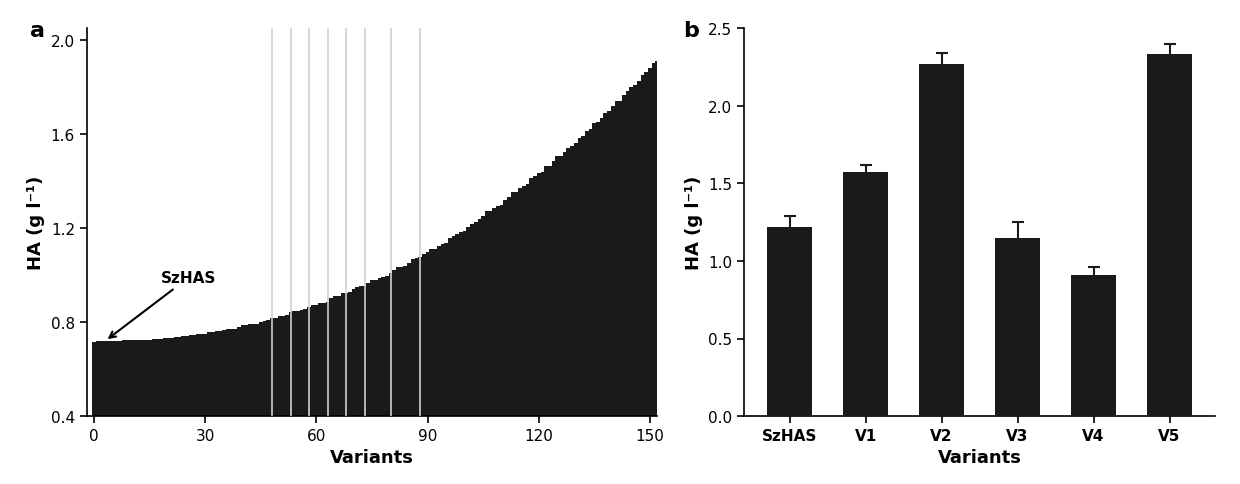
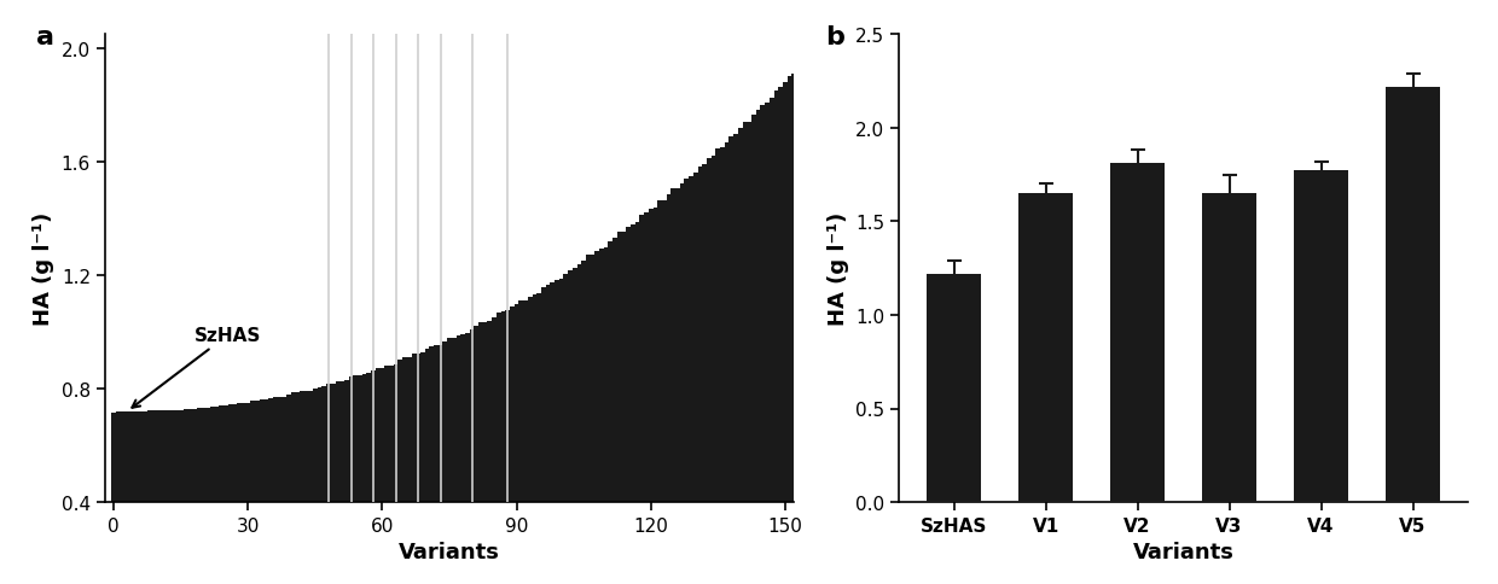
V1: 1.57 -> 1.65
V2: 2.27 -> 1.81
V3: 1.15 -> 1.65
V4: 0.91 -> 1.77
V5: 2.33 -> 2.22
